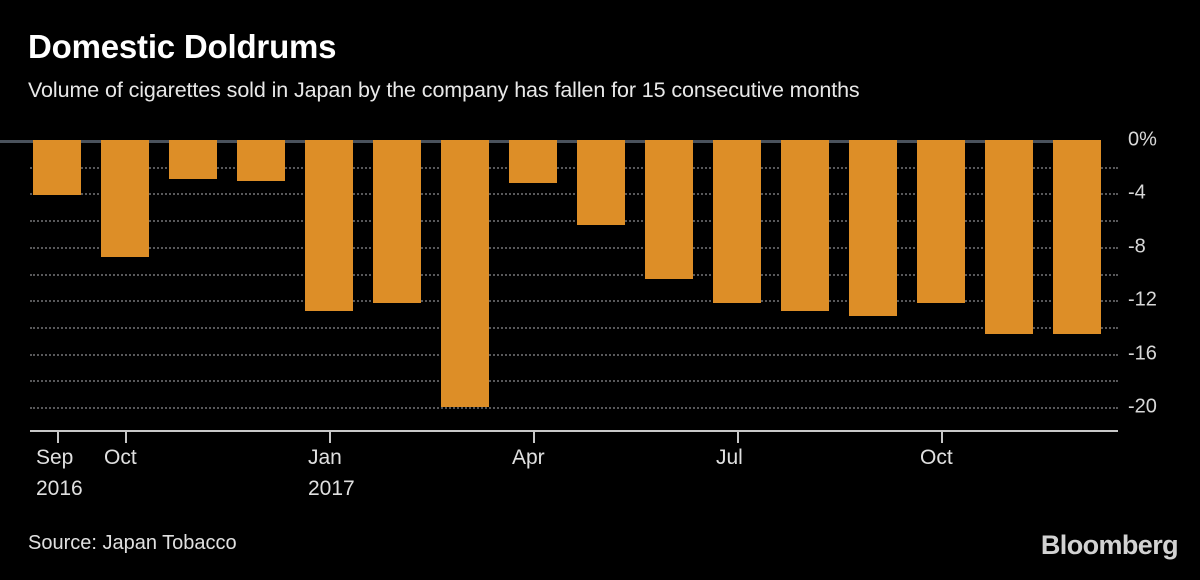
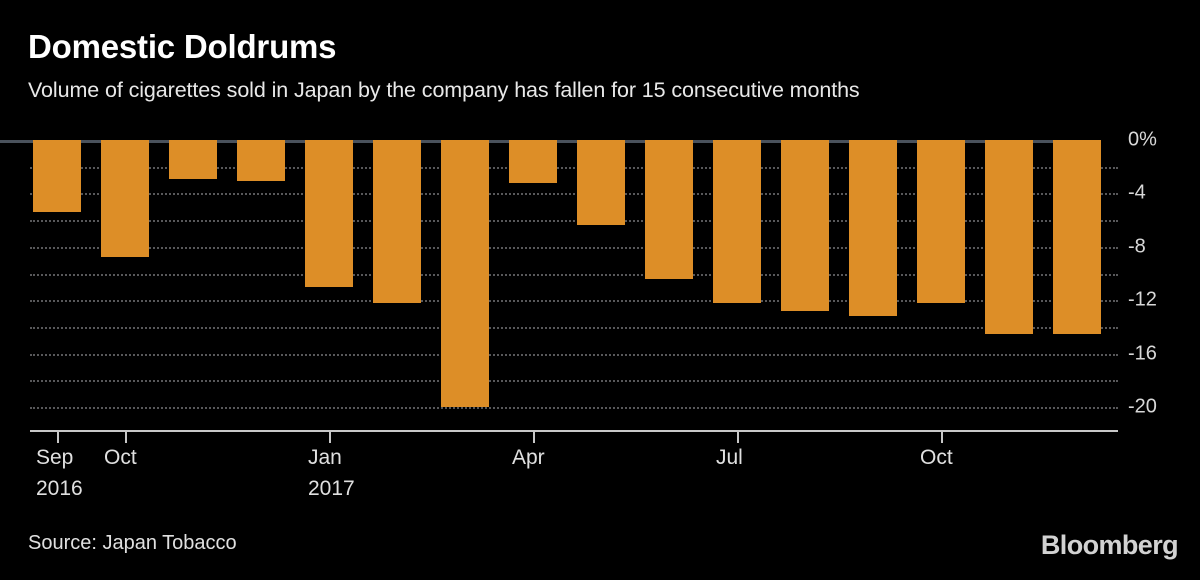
Sep 2016: -4.1% -> -5.4%
Jan 2017: -12.8% -> -11.0%
